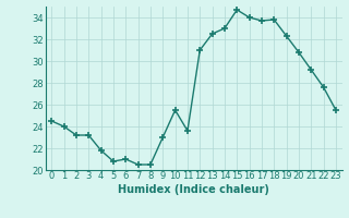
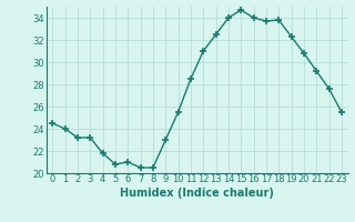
11: 23.6 -> 28.5
14: 33.0 -> 34.0
